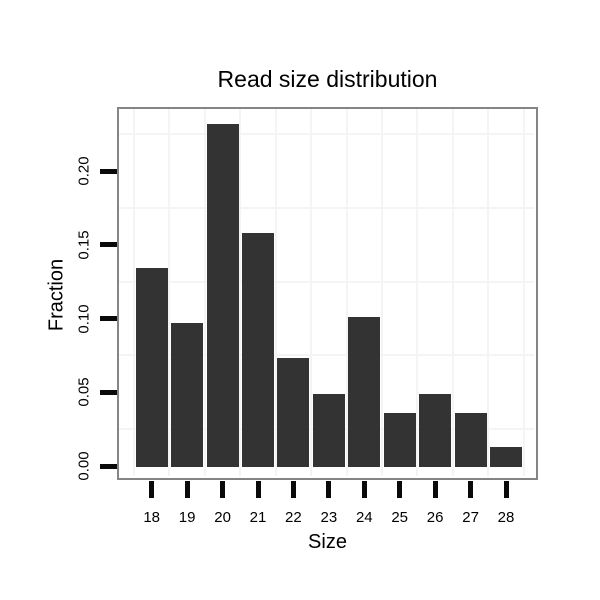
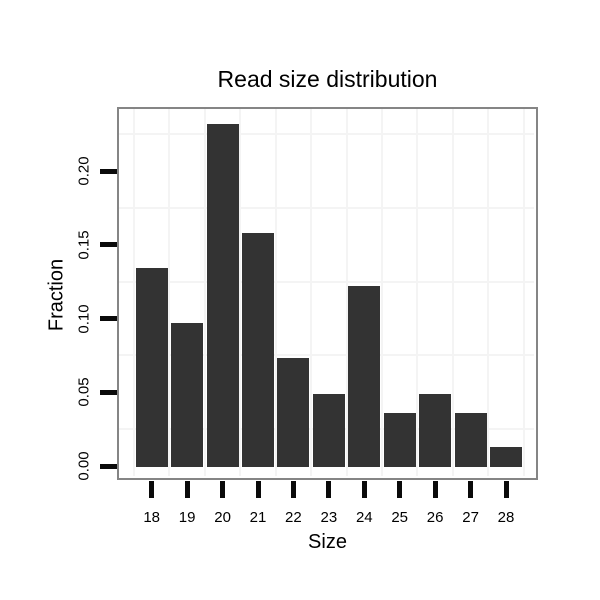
24: 0.101 -> 0.122
